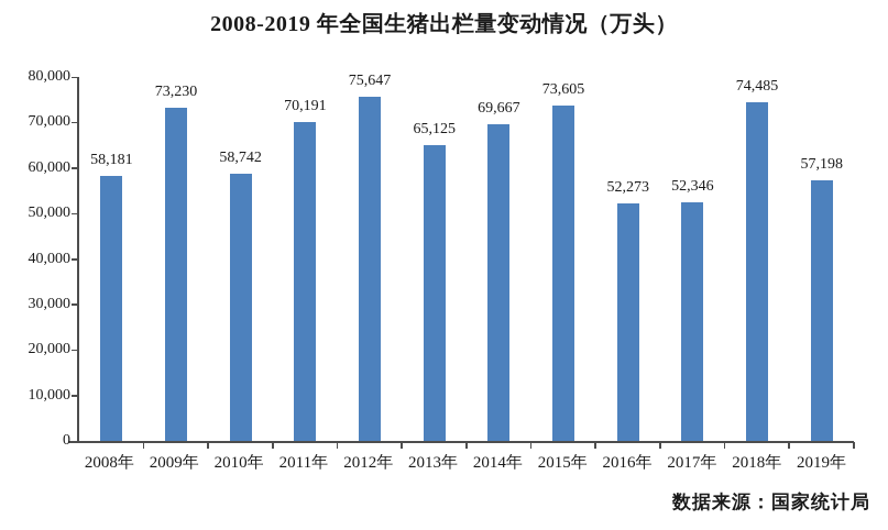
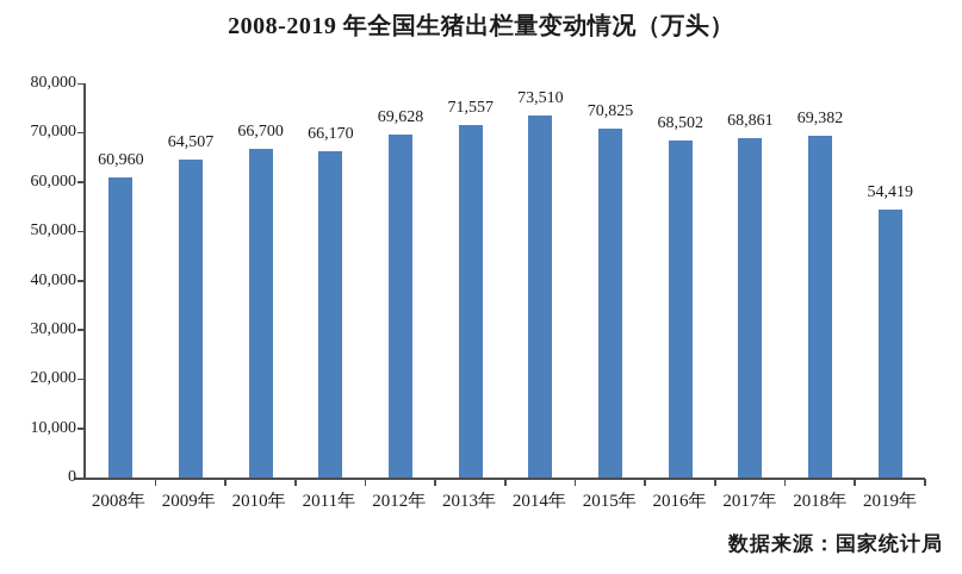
2008年: 58,181 -> 60,960
2009年: 73,230 -> 64,507
2010年: 58,742 -> 66,700
2011年: 70,191 -> 66,170
2012年: 75,647 -> 69,628
2013年: 65,125 -> 71,557
2014年: 69,667 -> 73,510
2015年: 73,605 -> 70,825
2016年: 52,273 -> 68,502
2017年: 52,346 -> 68,861
2018年: 74,485 -> 69,382
2019年: 57,198 -> 54,419
